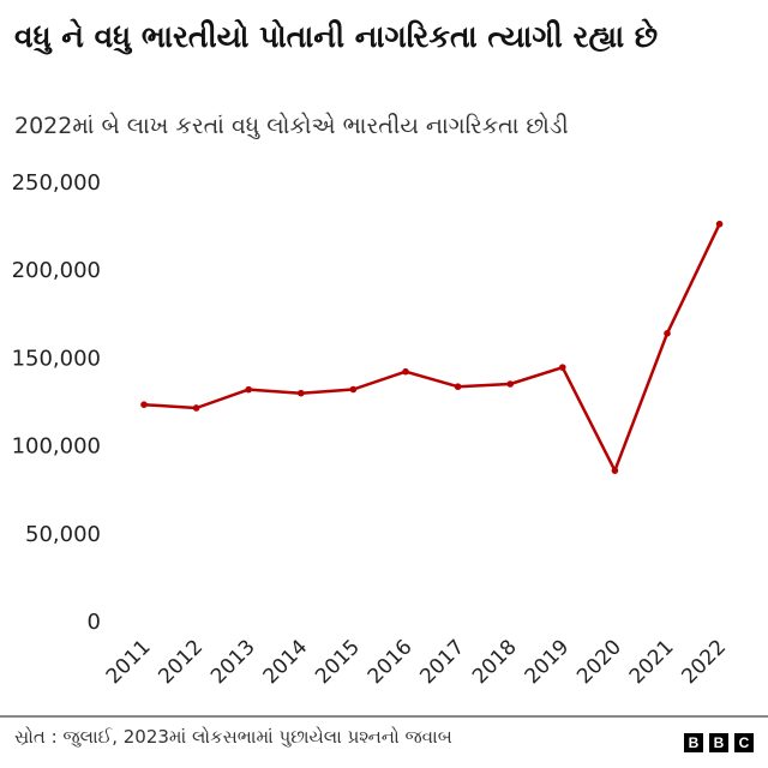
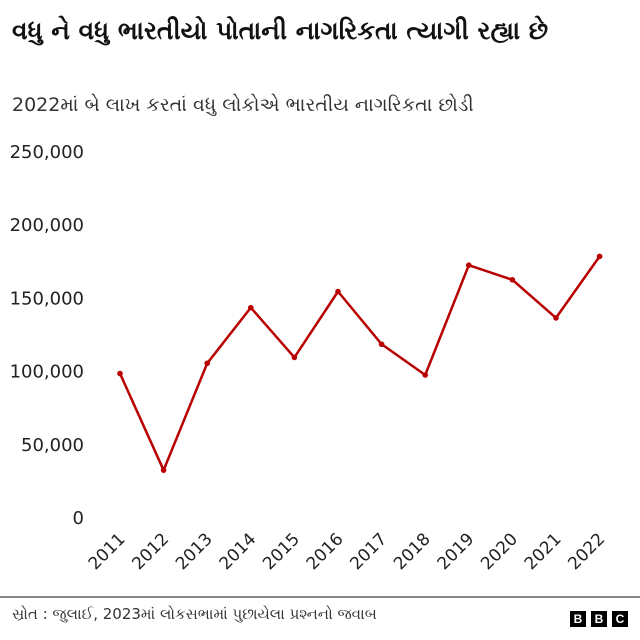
2011: 123000 -> 98000
2012: 121000 -> 32000
2013: 131000 -> 105000
2014: 129000 -> 143000
2015: 131000 -> 109000
2016: 142000 -> 154000
2017: 133000 -> 118000
2018: 135000 -> 97000
2019: 144000 -> 172000
2020: 85000 -> 162000
2021: 163000 -> 136000
2022: 226000 -> 178000
